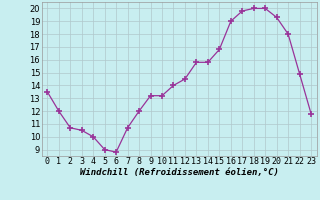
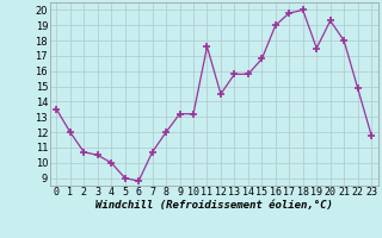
11: 14.0 -> 17.6
19: 20.0 -> 17.5
